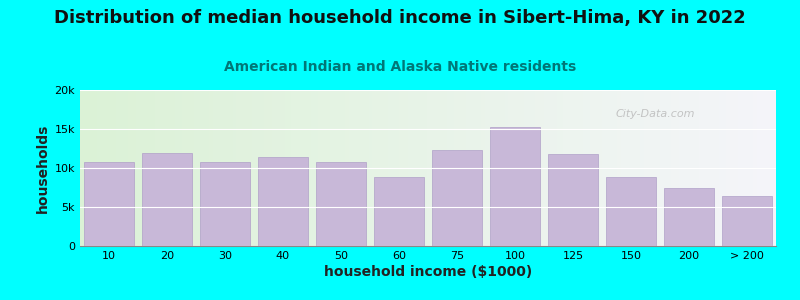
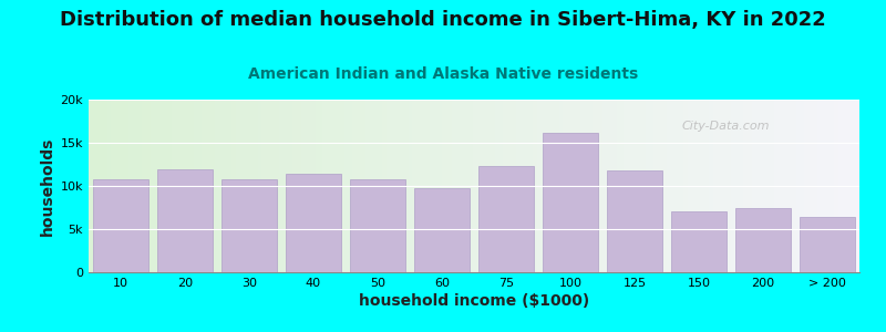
60: 8.8k -> 9.8k
100: 15.2k -> 16.2k
150: 8.8k -> 7.0k
